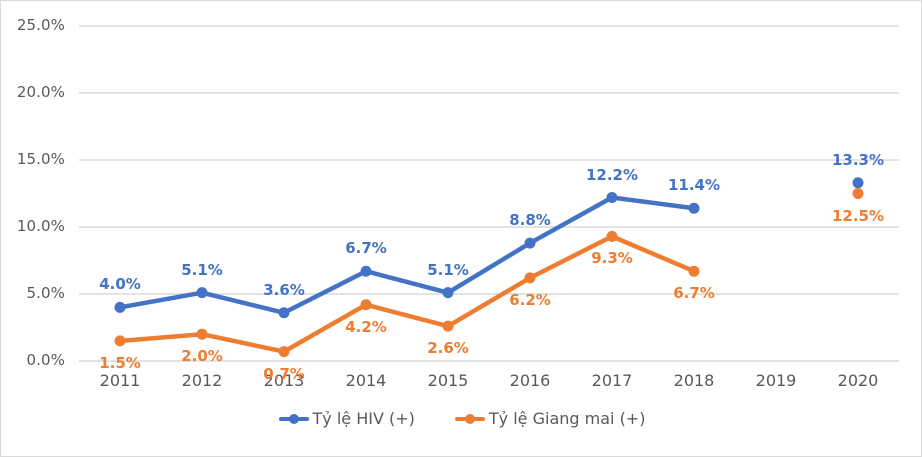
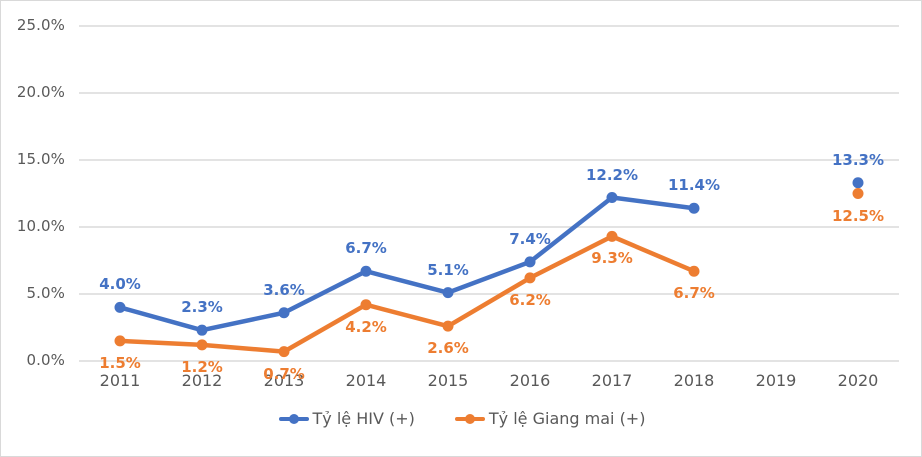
Tỷ lệ HIV (+)/2012: 5.1% -> 2.3%
Tỷ lệ Giang mai (+)/2012: 2.0% -> 1.2%
Tỷ lệ HIV (+)/2016: 8.8% -> 7.4%
